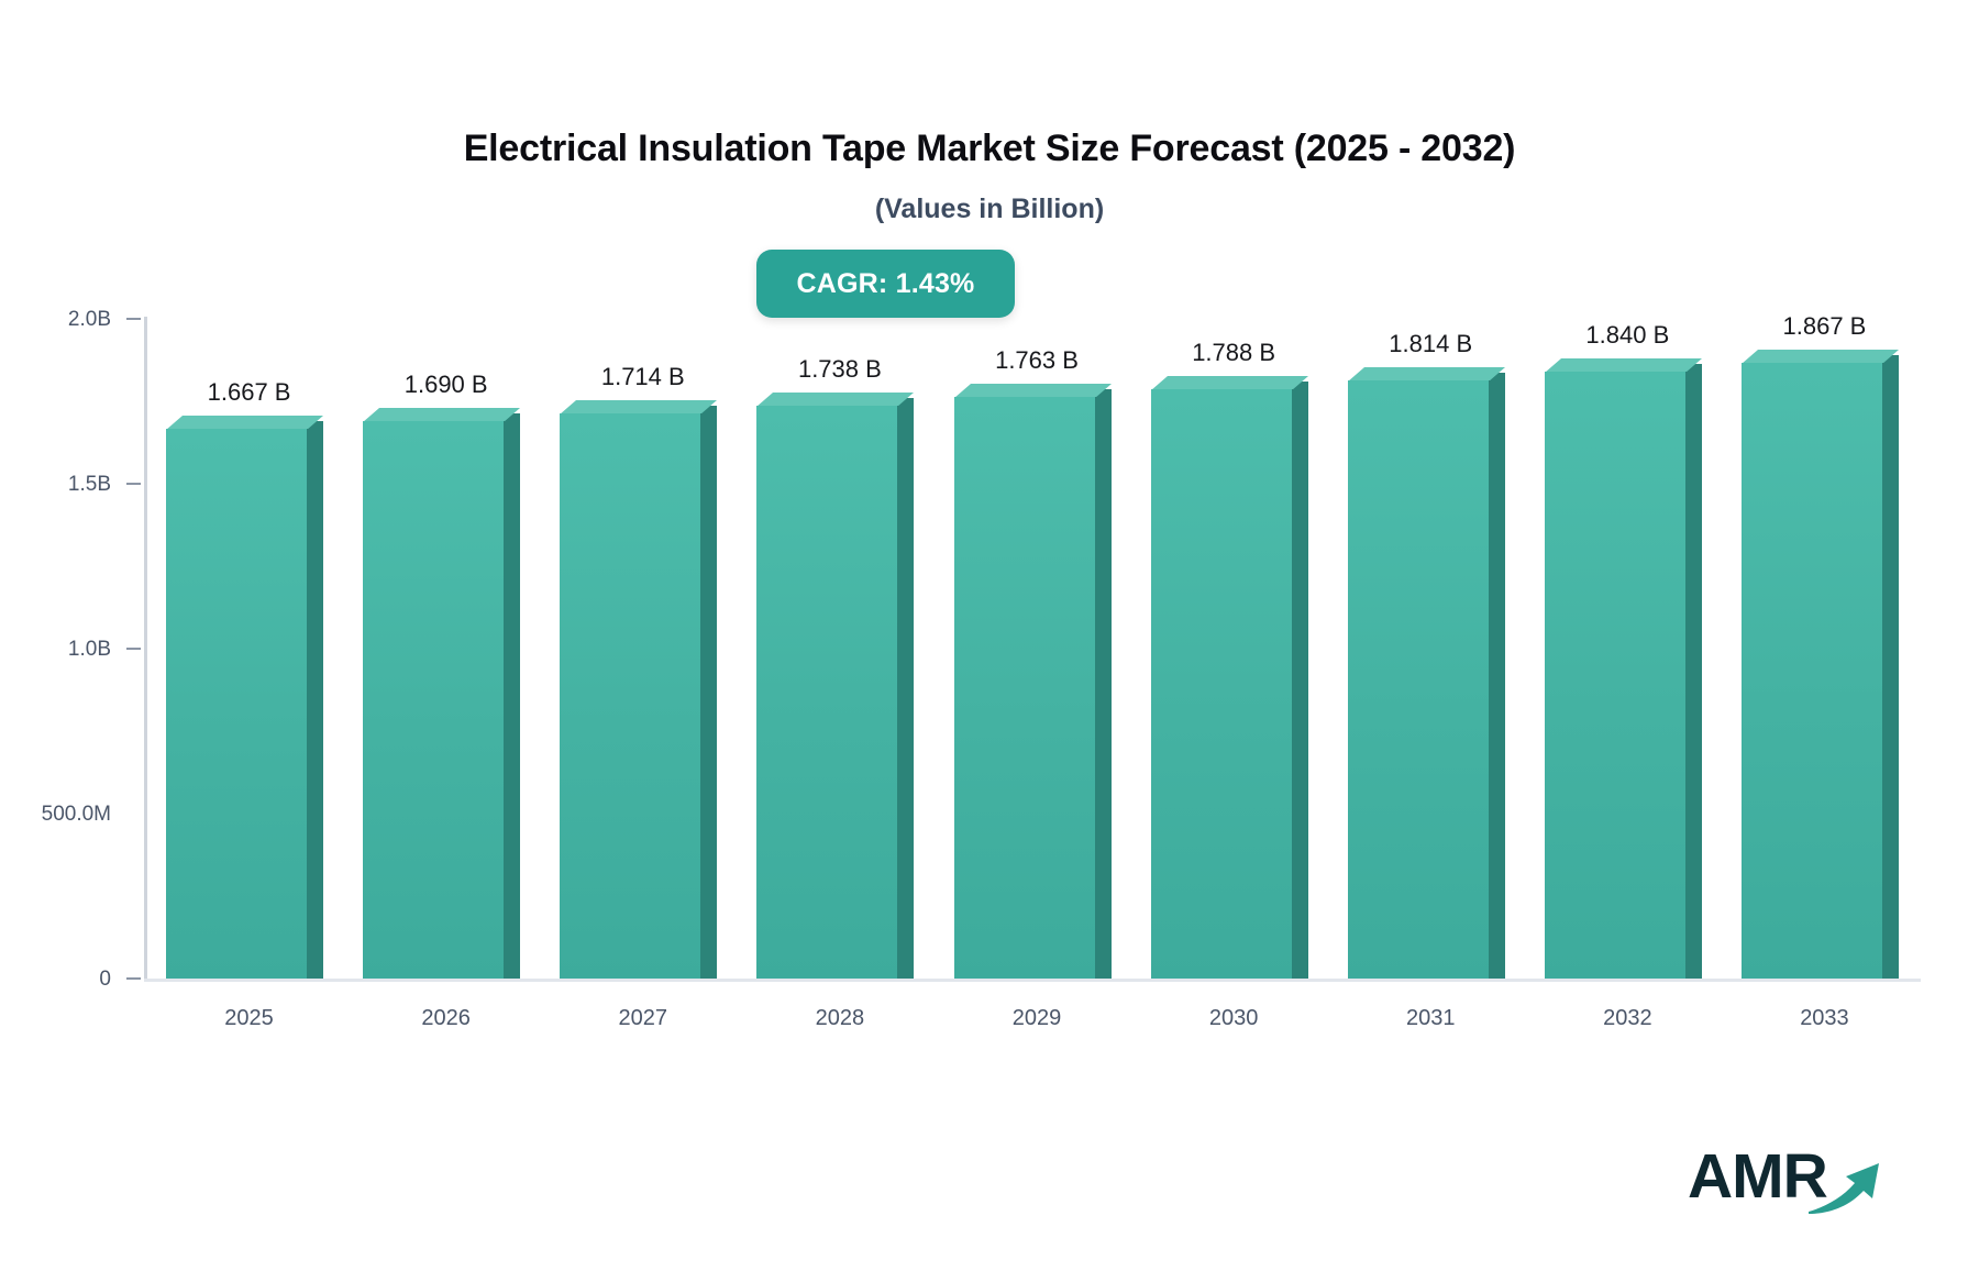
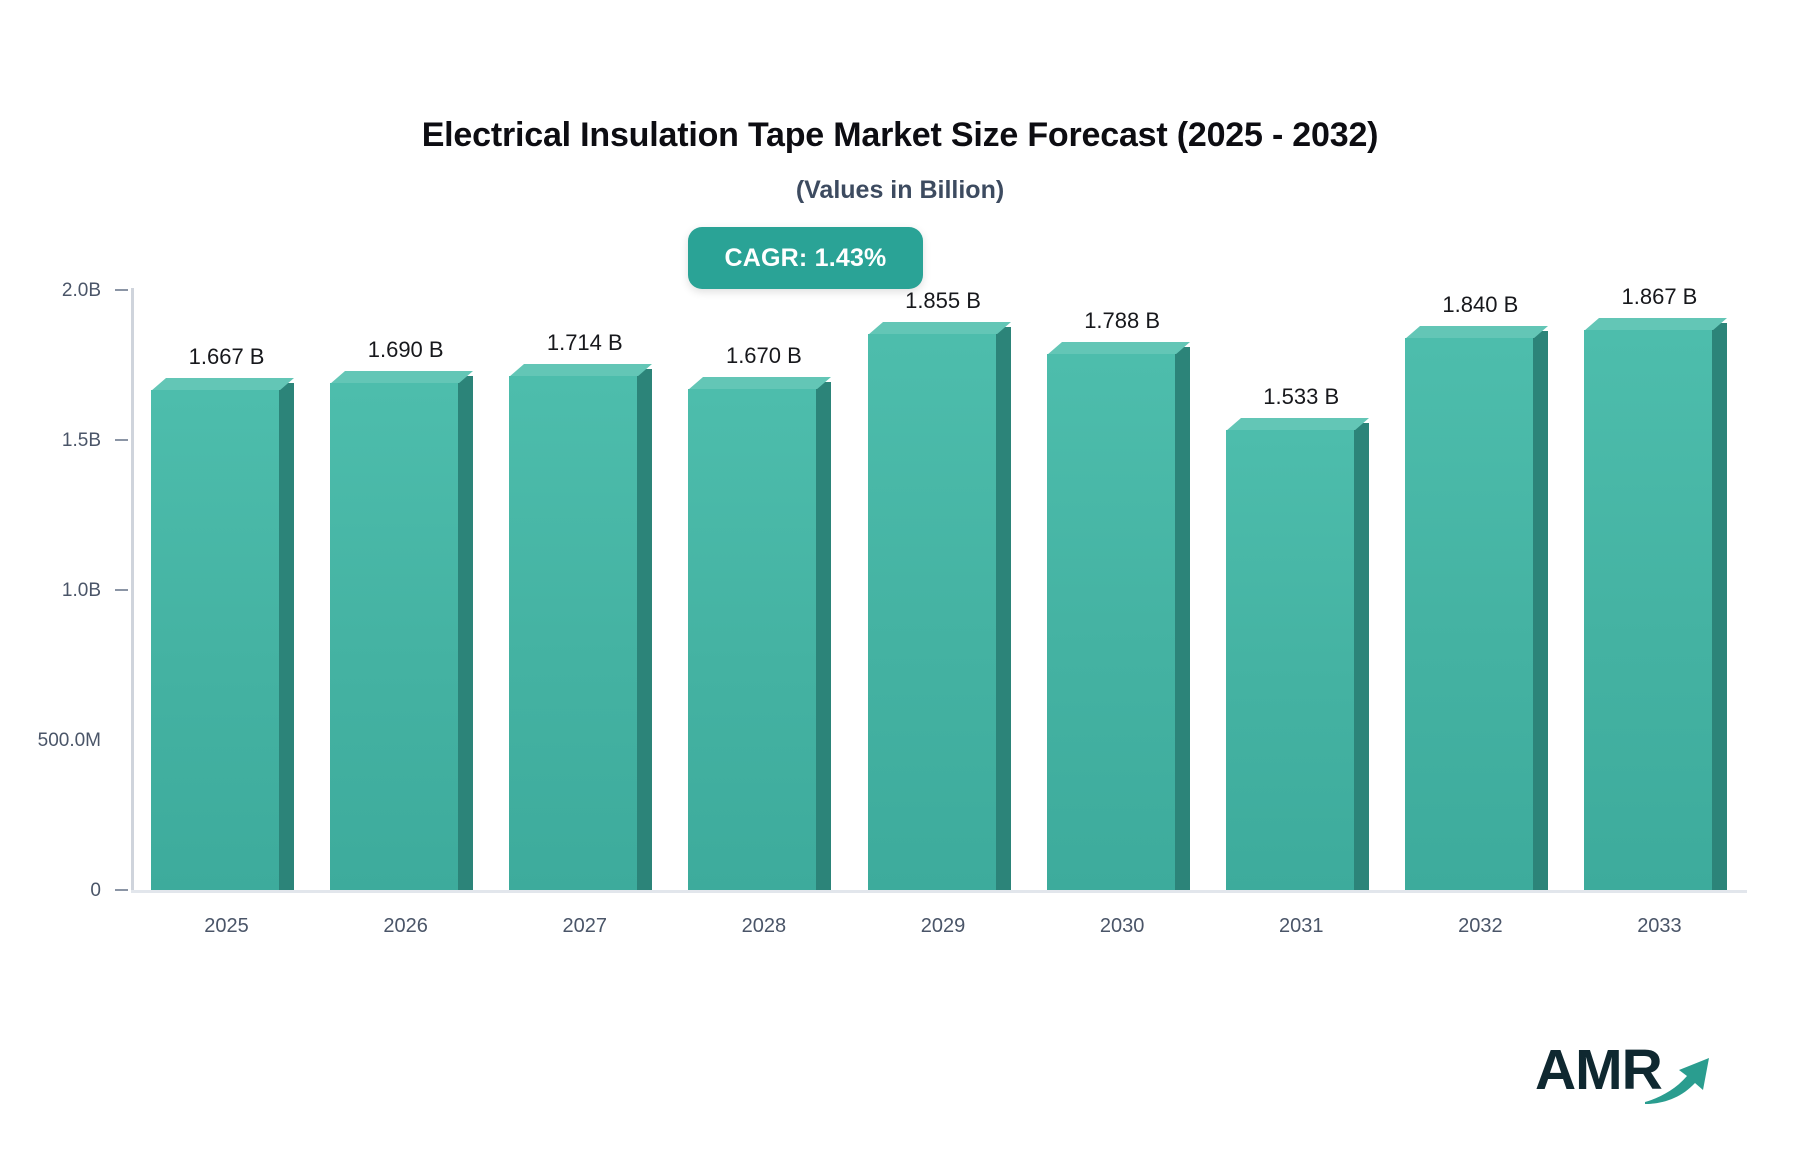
2028: 1.738 -> 1.670
2029: 1.763 -> 1.855
2031: 1.814 -> 1.533
